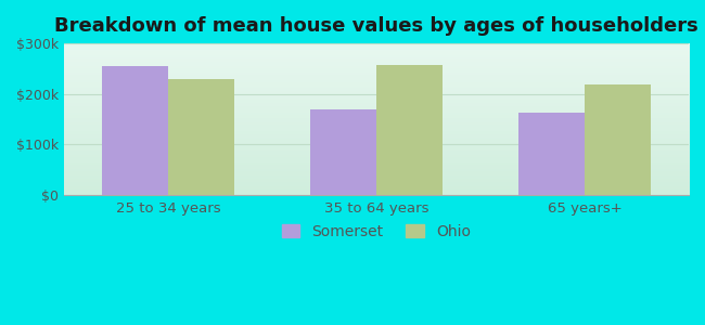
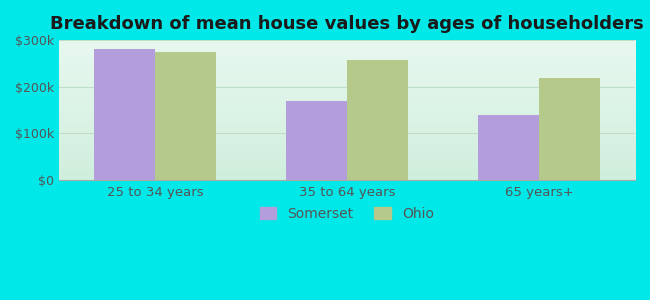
Somerset/25 to 34 years: $255k -> $280k
Ohio/25 to 34 years: $230k -> $275k
Somerset/65 years+: $163k -> $140k
